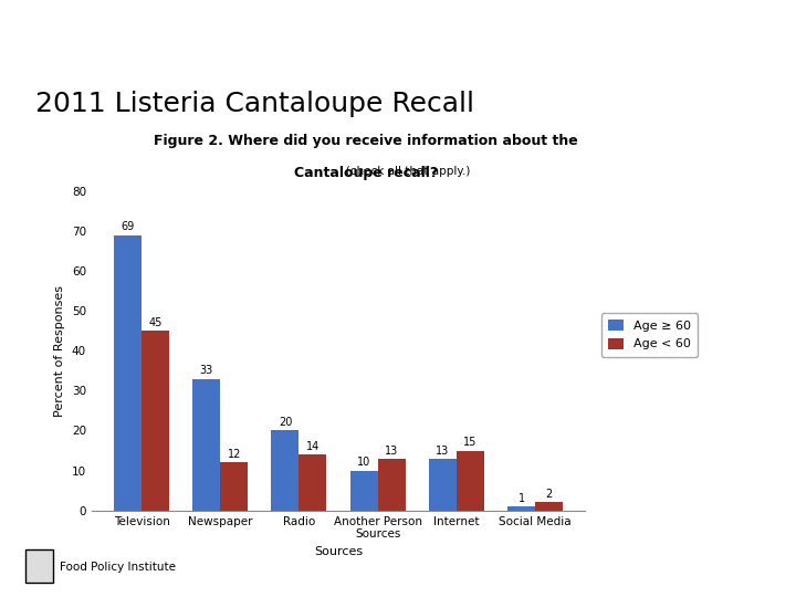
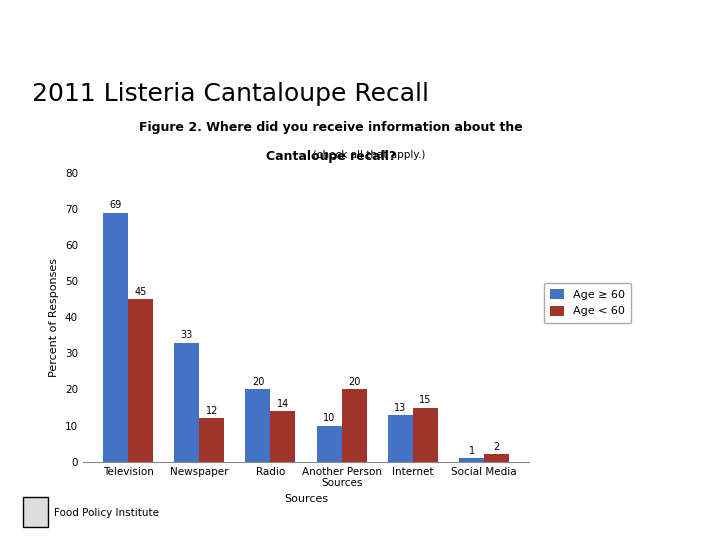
Age < 60/Another Person Sources: 13 -> 20
